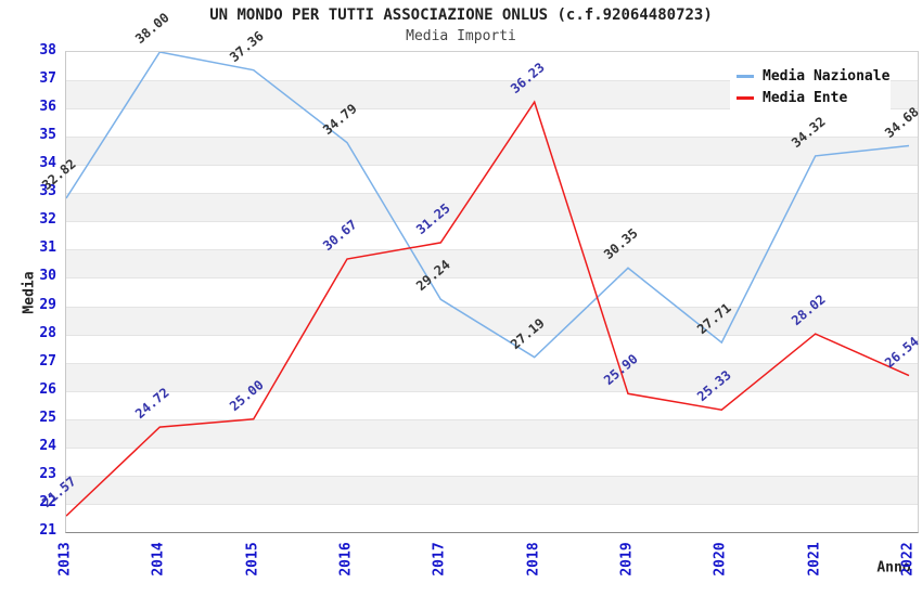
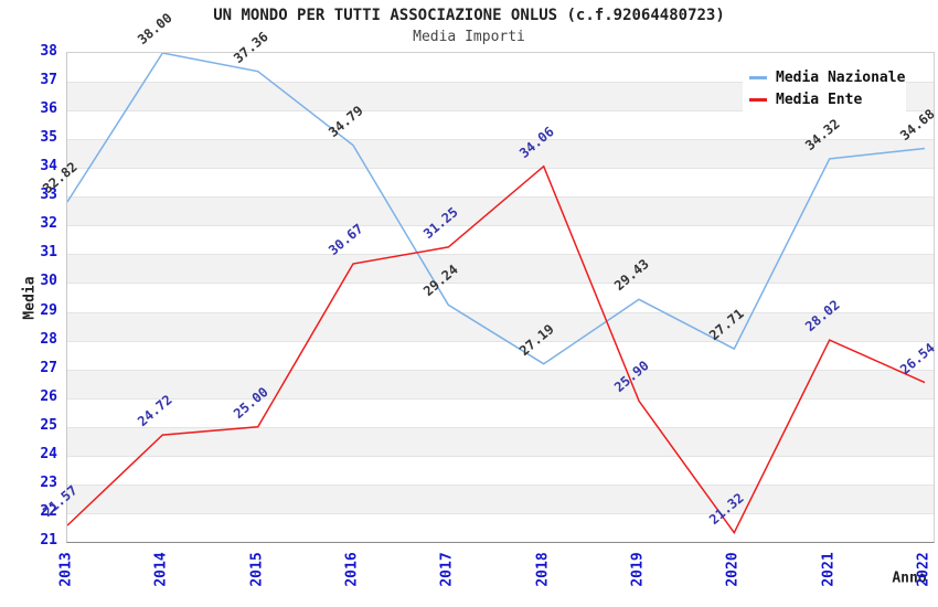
Media Ente/2018: 36.23 -> 34.06
Media Nazionale/2019: 30.35 -> 29.43
Media Ente/2020: 25.33 -> 21.32
